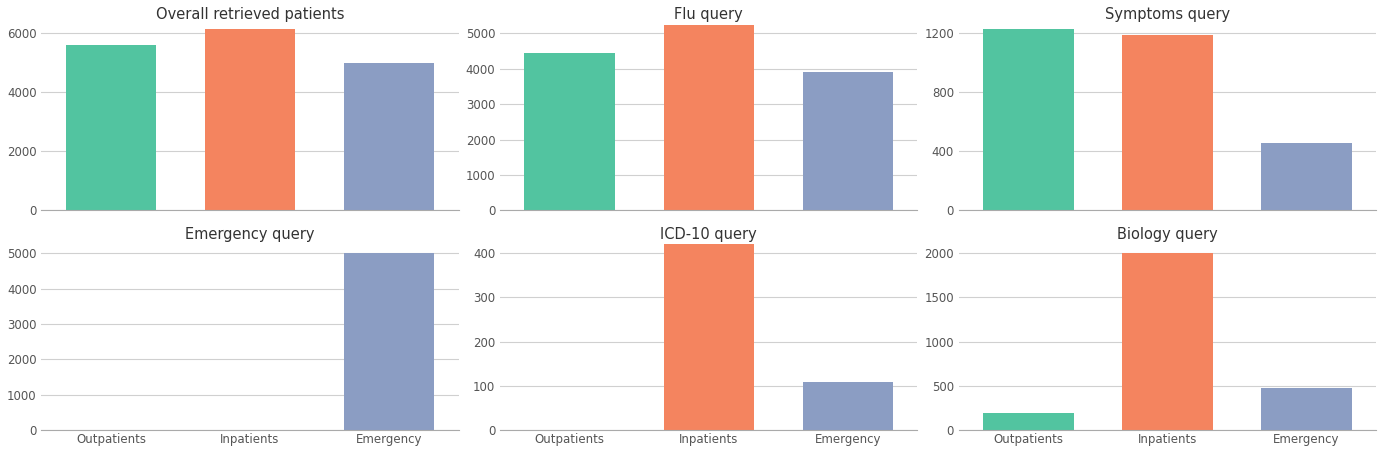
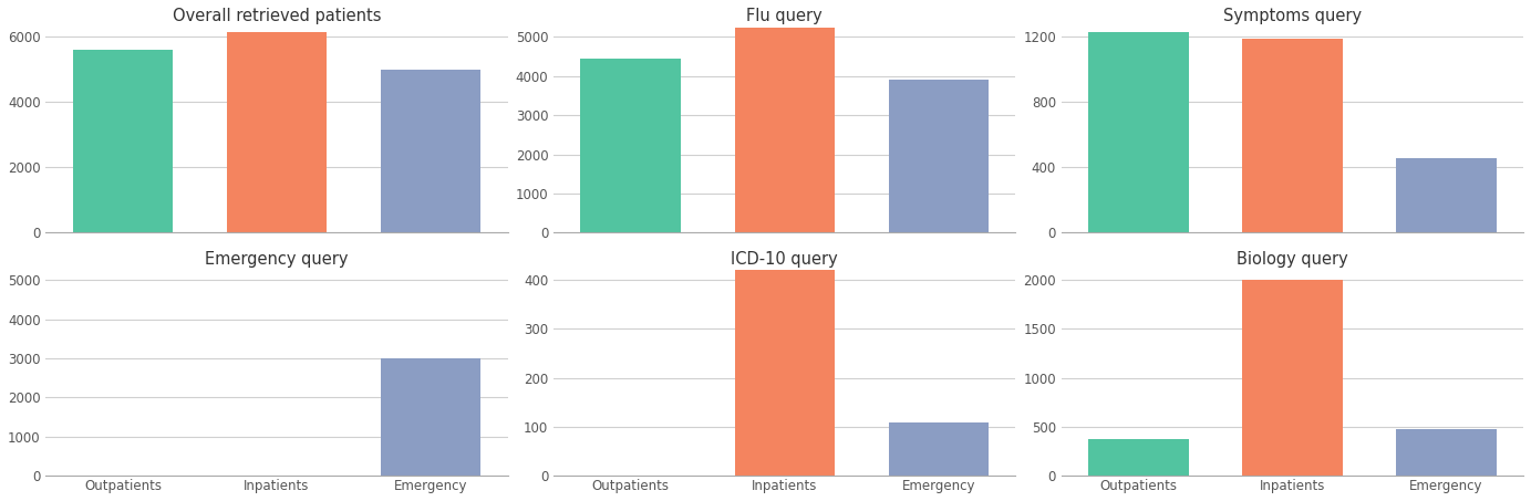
Emergency query/Emergency: 5000 -> 3000
Biology query/Outpatients: 200 -> 380
